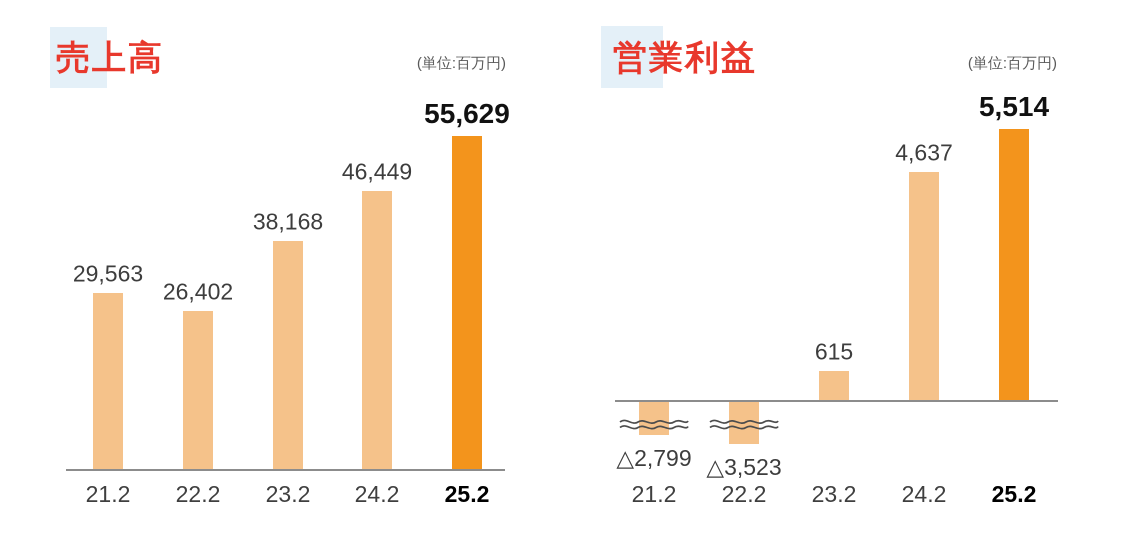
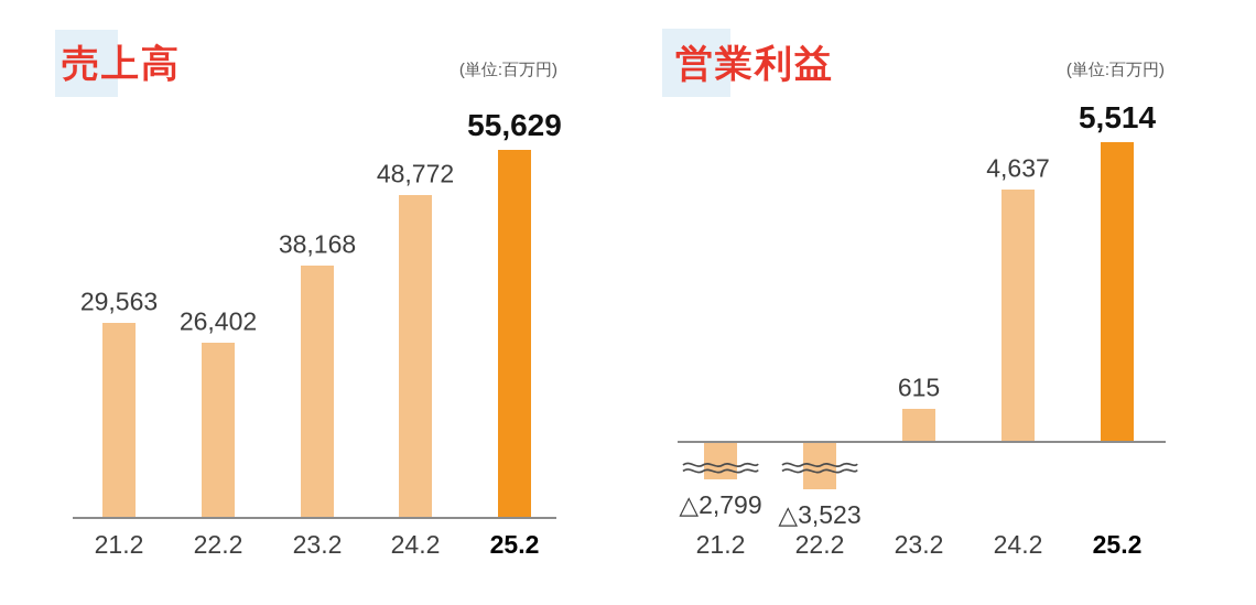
売上高/24.2: 46,449 -> 48,772
